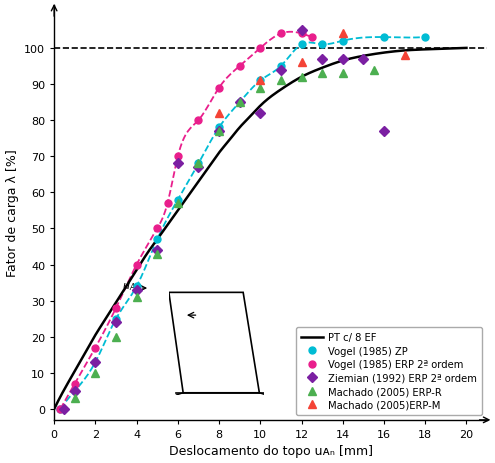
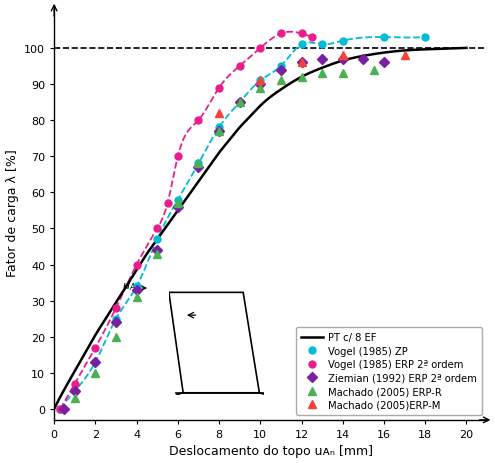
Ziemian (1992) ERP 2ª ordem/6: 68 -> 56
Ziemian (1992) ERP 2ª ordem/10: 82 -> 90
Ziemian (1992) ERP 2ª ordem/12: 105 -> 96
Machado (2005)ERP-M/14: 104 -> 98
Ziemian (1992) ERP 2ª ordem/16: 77 -> 96
